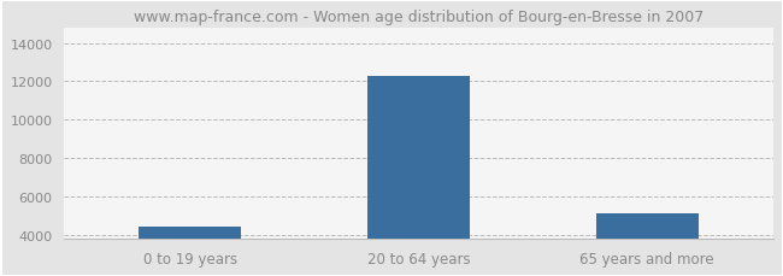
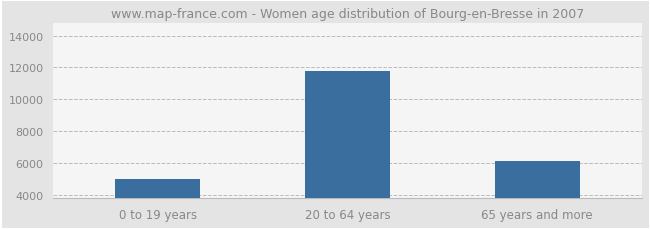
0 to 19 years: 4400 -> 5000
20 to 64 years: 12300 -> 11800
65 years and more: 5100 -> 6100
